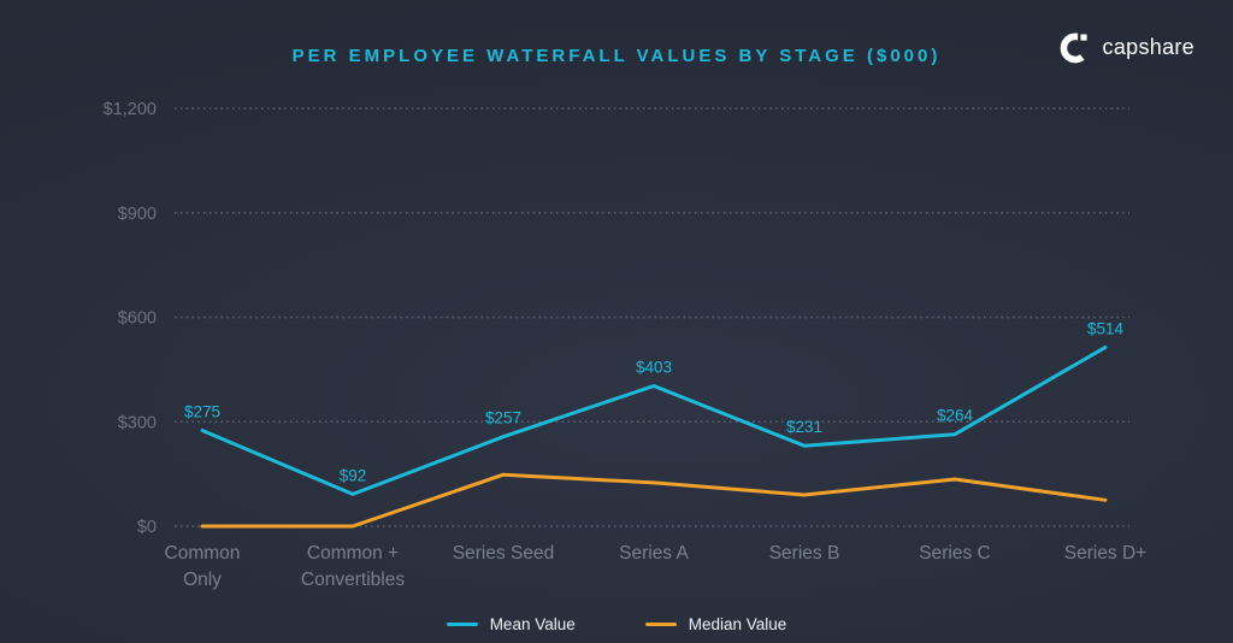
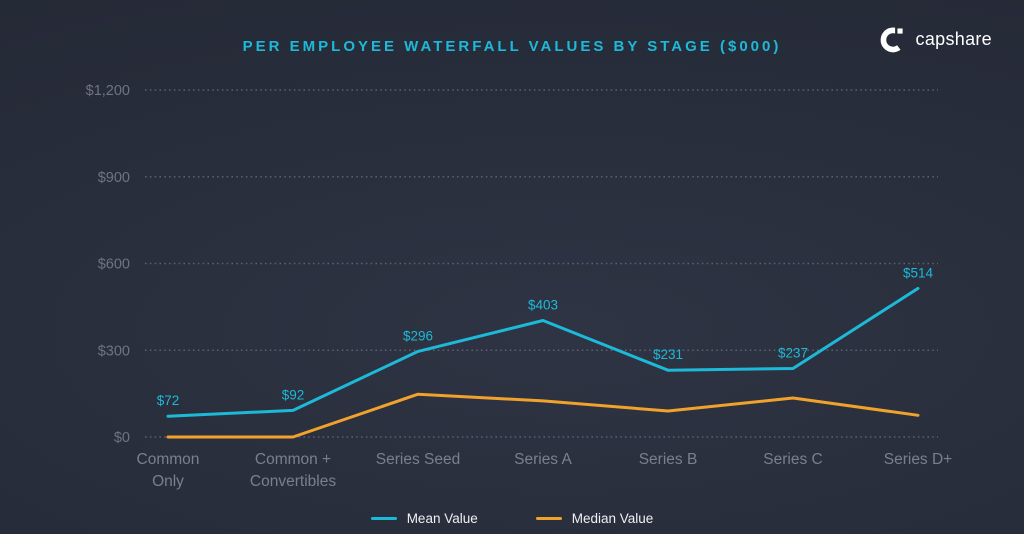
Mean Value/Common Only: $275 -> $72
Mean Value/Series Seed: $257 -> $296
Mean Value/Series C: $264 -> $237
